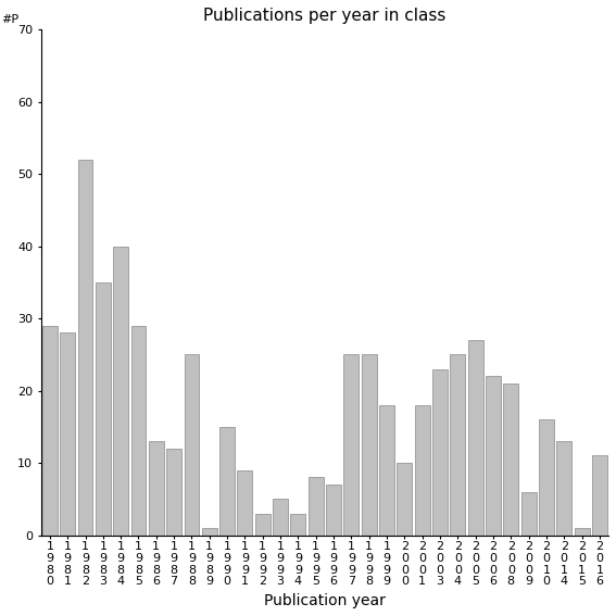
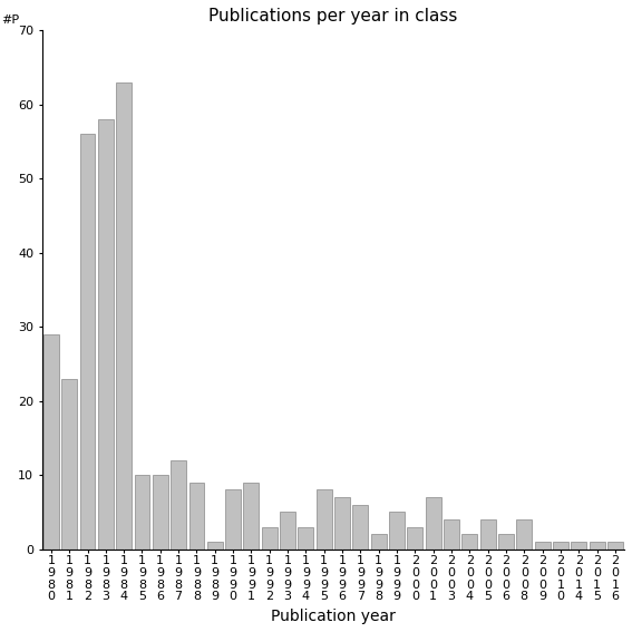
1 9 8 1: 28 -> 23
1 9 8 2: 52 -> 56
1 9 8 3: 35 -> 58
1 9 8 4: 40 -> 63
1 9 8 5: 29 -> 10
1 9 8 6: 13 -> 10
1 9 8 8: 25 -> 9
1 9 9 0: 15 -> 8
1 9 9 7: 25 -> 6
1 9 9 8: 25 -> 2
1 9 9 9: 18 -> 5
2 0 0 0: 10 -> 3
2 0 0 1: 18 -> 7
2 0 0 3: 23 -> 4
2 0 0 4: 25 -> 2
2 0 0 5: 27 -> 4
2 0 0 6: 22 -> 2
2 0 0 8: 21 -> 4
2 0 0 9: 6 -> 1
2 0 1 0: 16 -> 1
2 0 1 4: 13 -> 1
2 0 1 6: 11 -> 1
